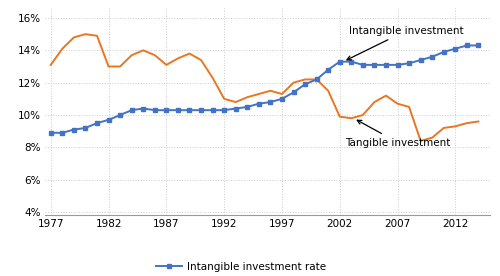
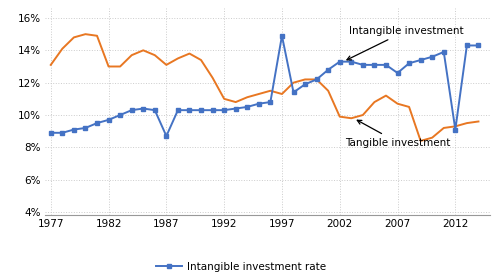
Intangible investment rate/1987: 10.3% -> 8.7%
Intangible investment rate/1997: 11.0% -> 14.9%
Intangible investment rate/2007: 13.1% -> 12.6%
Intangible investment rate/2012: 14.1% -> 9.1%
